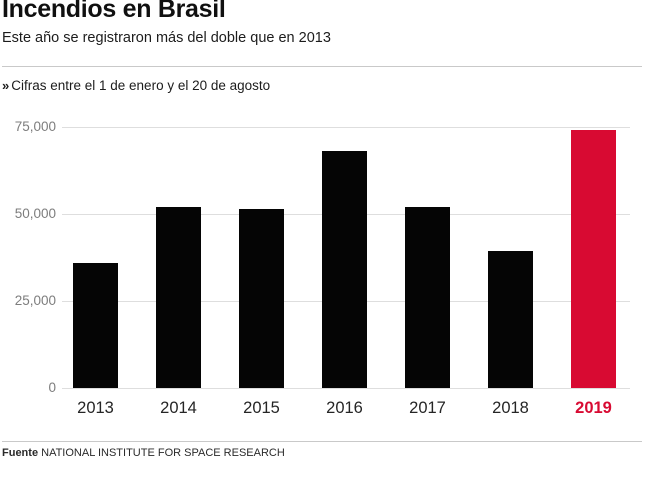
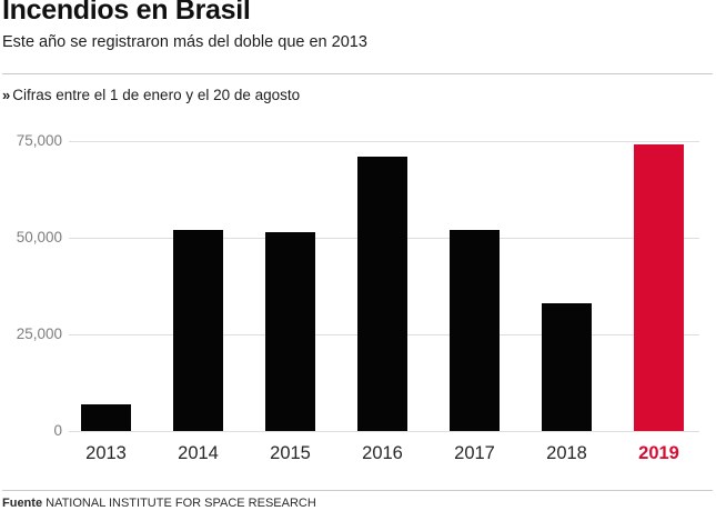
2013: 36000 -> 7000
2016: 68000 -> 71000
2018: 40000 -> 33000
